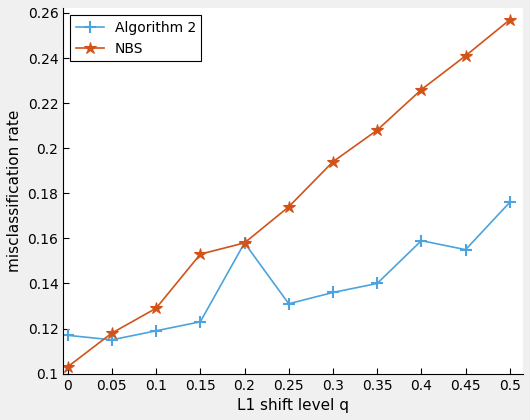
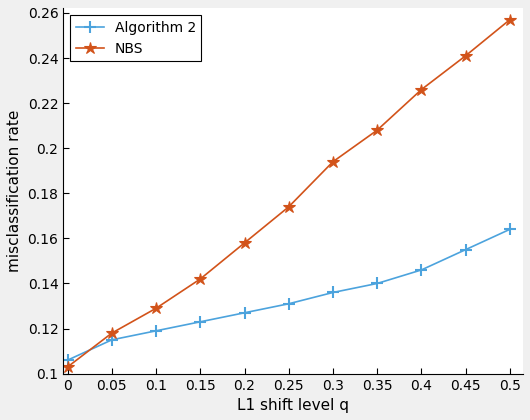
Algorithm 2/0: 0.117 -> 0.106
NBS/0.15: 0.153 -> 0.142
Algorithm 2/0.2: 0.158 -> 0.127
Algorithm 2/0.4: 0.159 -> 0.146
Algorithm 2/0.5: 0.176 -> 0.164
